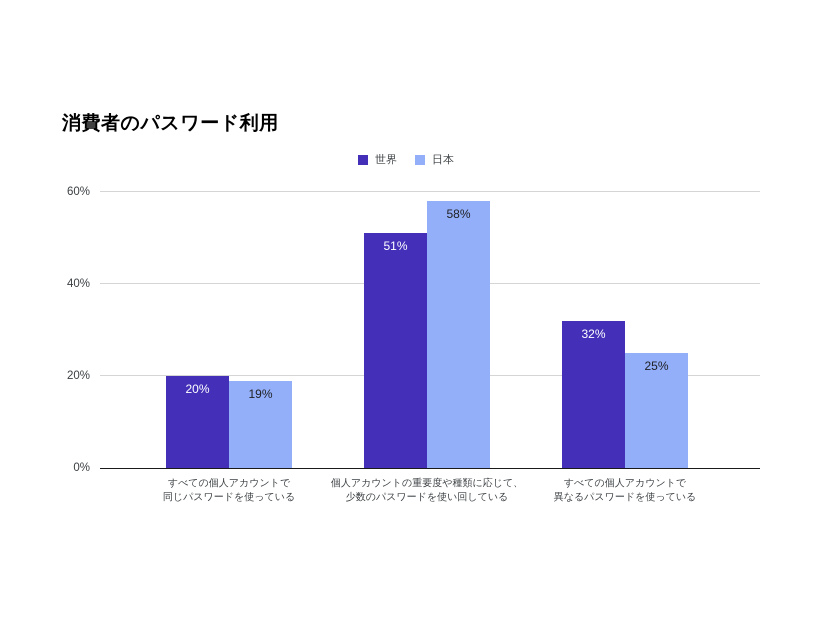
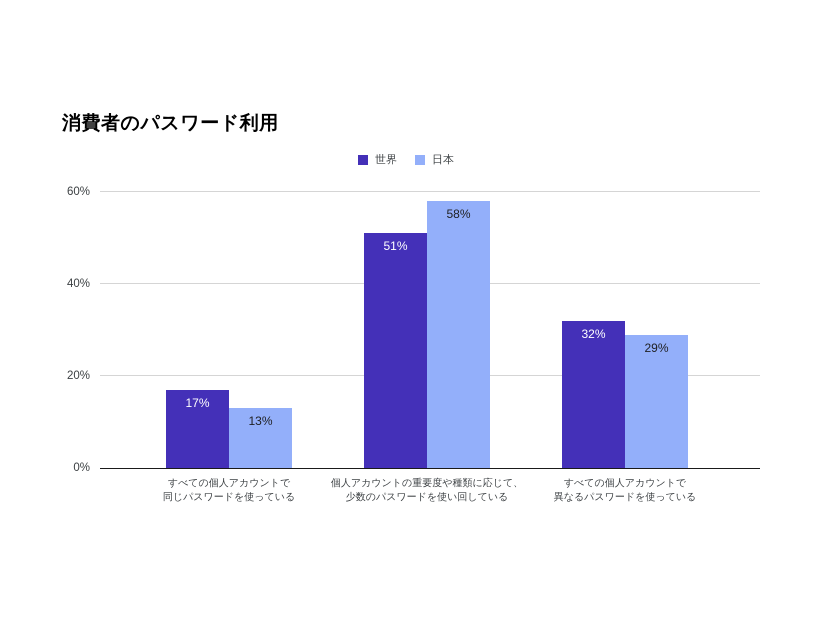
世界/すべての個人アカウントで 同じパスワードを使っている: 20% -> 17%
日本/すべての個人アカウントで 同じパスワードを使っている: 19% -> 13%
日本/すべての個人アカウントで 異なるパスワードを使っている: 25% -> 29%
